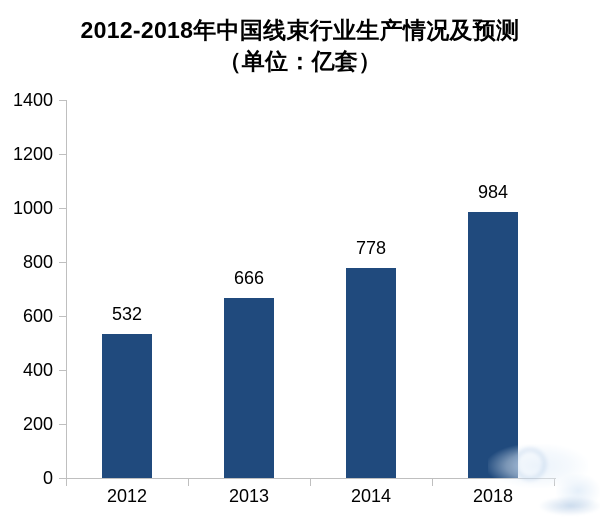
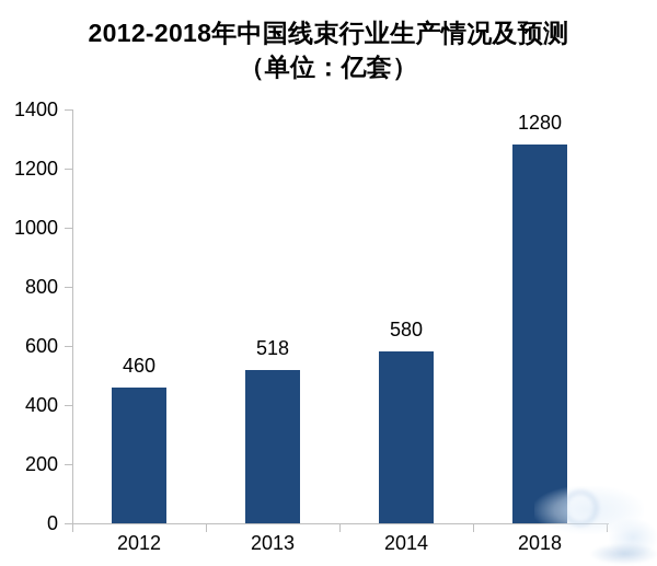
2012: 532 -> 460
2013: 666 -> 518
2014: 778 -> 580
2018: 984 -> 1280
